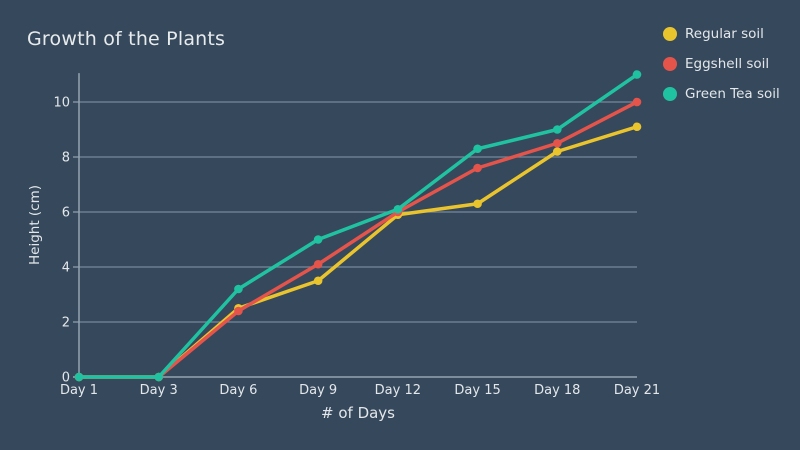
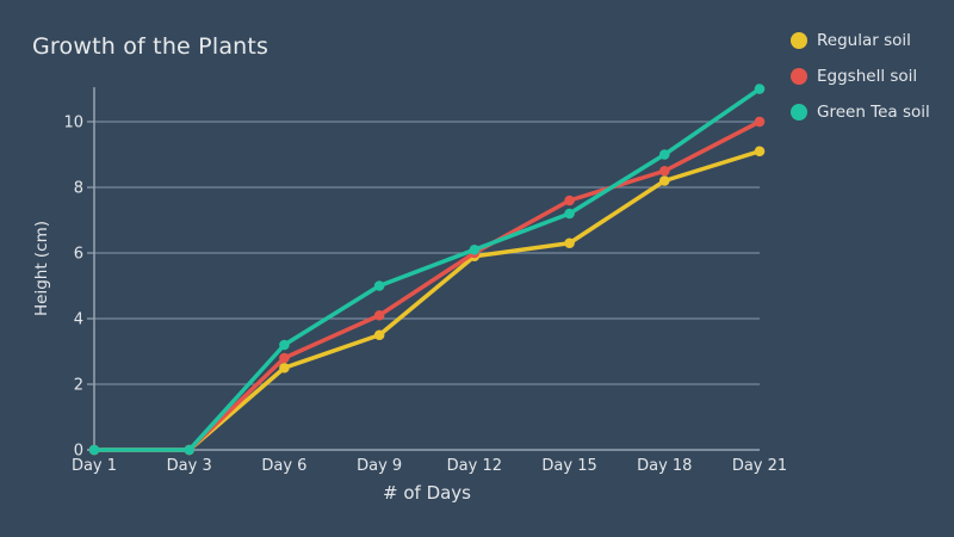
Eggshell soil/Day 6: 2.4 -> 2.8
Green Tea soil/Day 15: 8.3 -> 7.2
